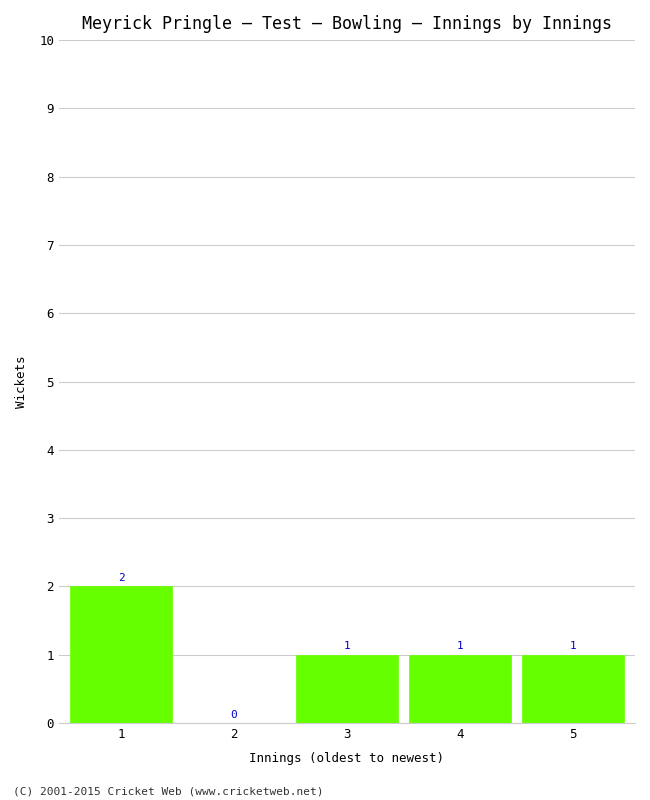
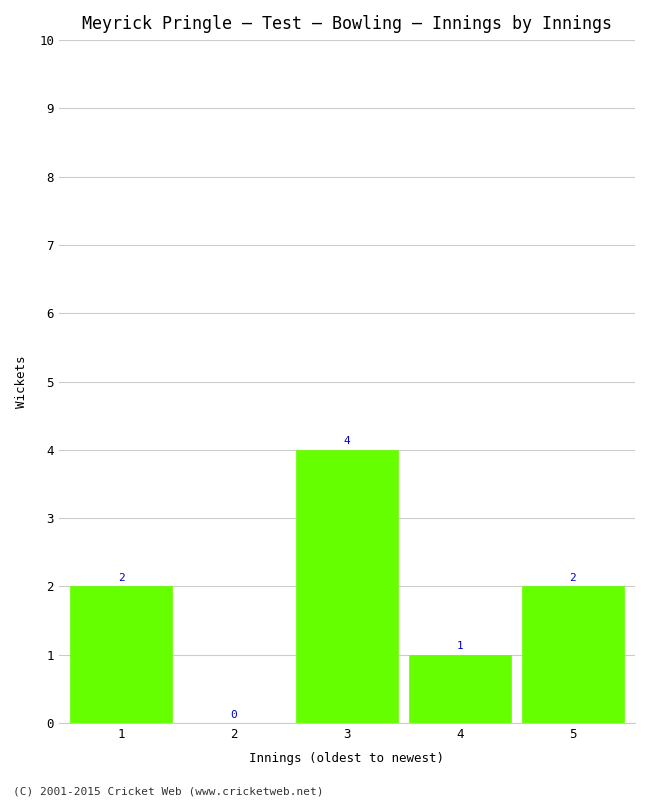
3: 1 -> 4
5: 1 -> 2
